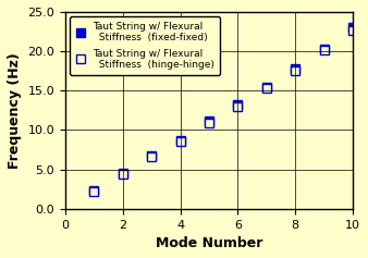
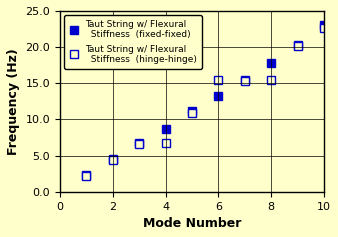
Taut String w/ Flexural Stiffness (hinge-hinge)/4: 8.6 -> 6.8
Taut String w/ Flexural Stiffness (hinge-hinge)/6: 13.0 -> 15.4
Taut String w/ Flexural Stiffness (hinge-hinge)/8: 17.5 -> 15.4
